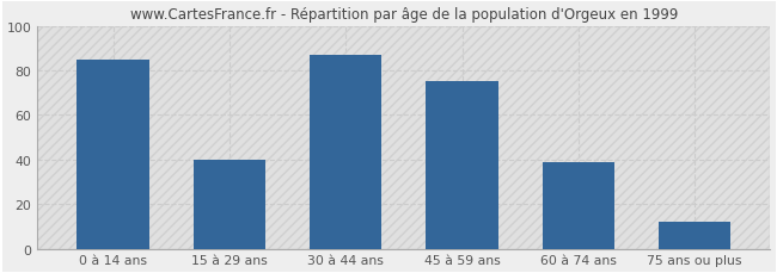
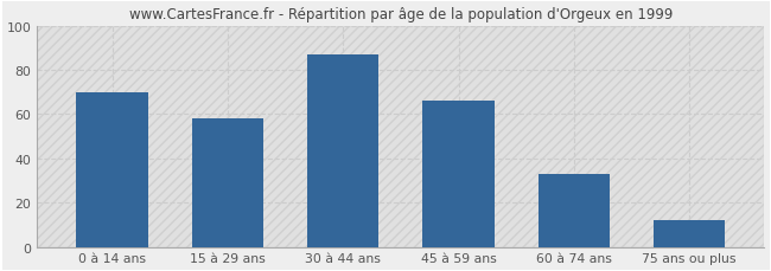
0 à 14 ans: 85 -> 70
15 à 29 ans: 40 -> 58
45 à 59 ans: 75 -> 66
60 à 74 ans: 39 -> 33
